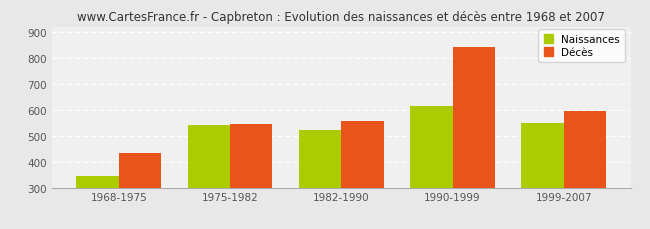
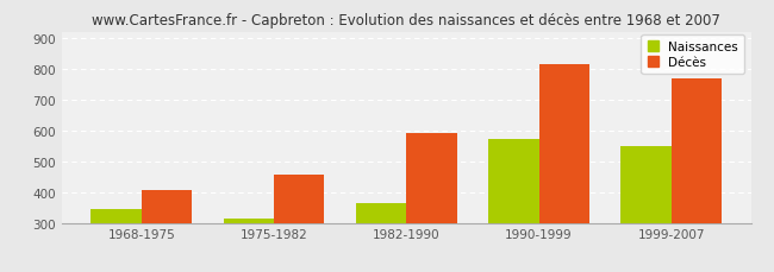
Décès/1968-1975: 435 -> 408
Naissances/1975-1982: 540 -> 315
Décès/1975-1982: 545 -> 458
Naissances/1982-1990: 520 -> 363
Décès/1982-1990: 555 -> 590
Naissances/1990-1999: 615 -> 570
Décès/1990-1999: 840 -> 815
Décès/1999-2007: 595 -> 768
